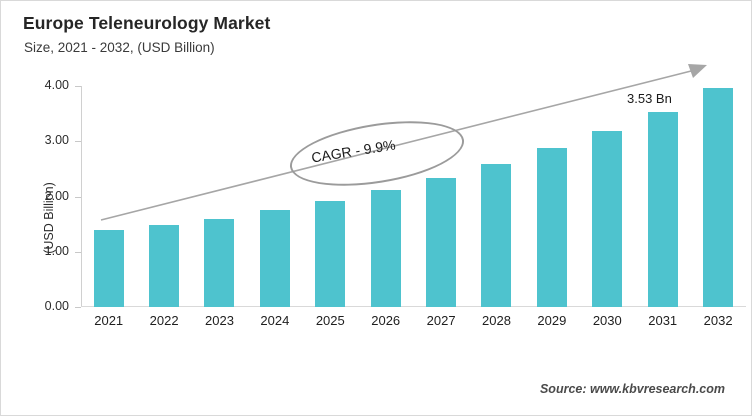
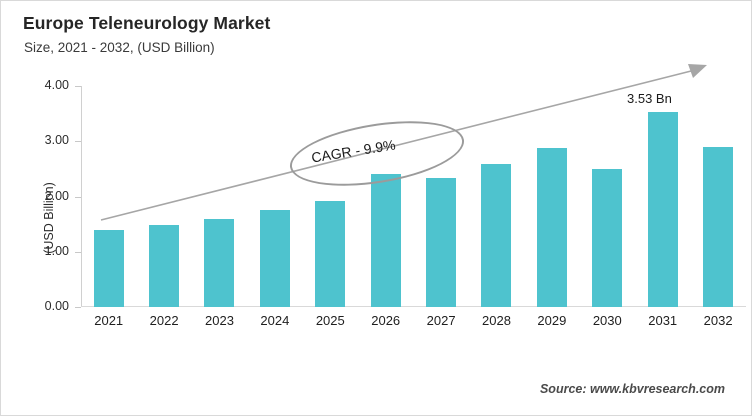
2026: 2.1 -> 2.4
2030: 3.2 -> 2.5
2032: 4.0 -> 2.9
